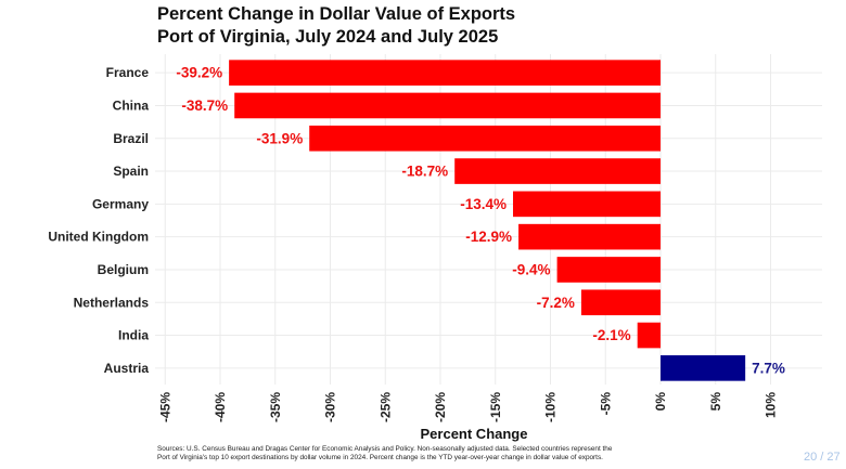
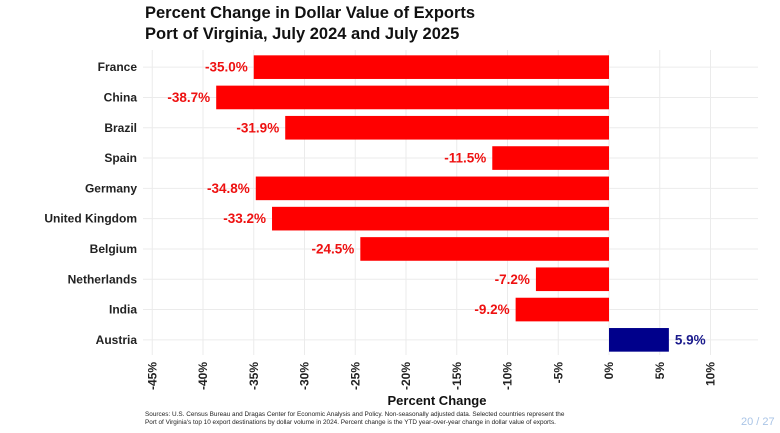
France: -39.2% -> -35.0%
Spain: -18.7% -> -11.5%
Germany: -13.4% -> -34.8%
United Kingdom: -12.9% -> -33.2%
Belgium: -9.4% -> -24.5%
India: -2.1% -> -9.2%
Austria: 7.7% -> 5.9%
